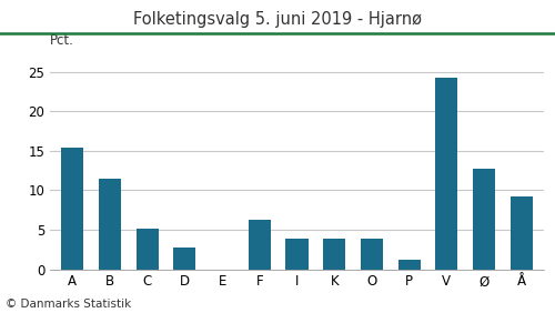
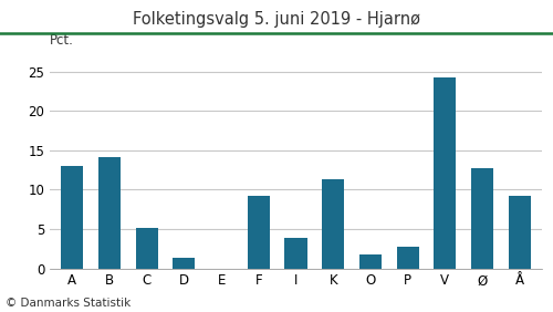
A: 15.4 -> 13.0
B: 11.5 -> 14.2
D: 2.8 -> 1.4
F: 6.3 -> 9.2
K: 3.9 -> 11.4
O: 3.9 -> 1.8
P: 1.2 -> 2.8
